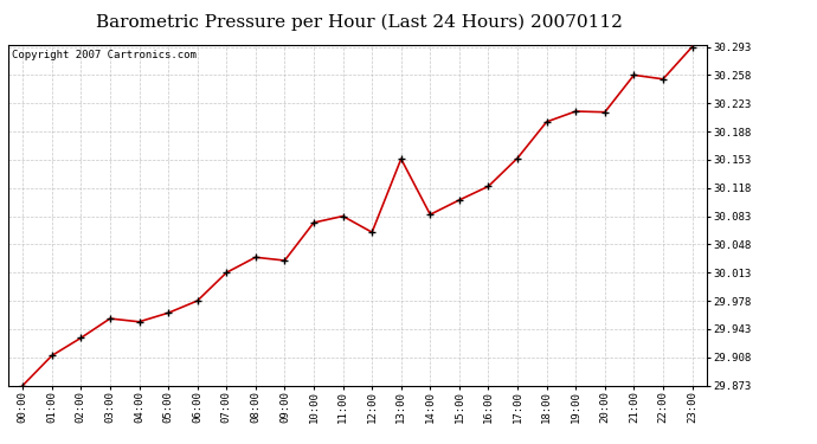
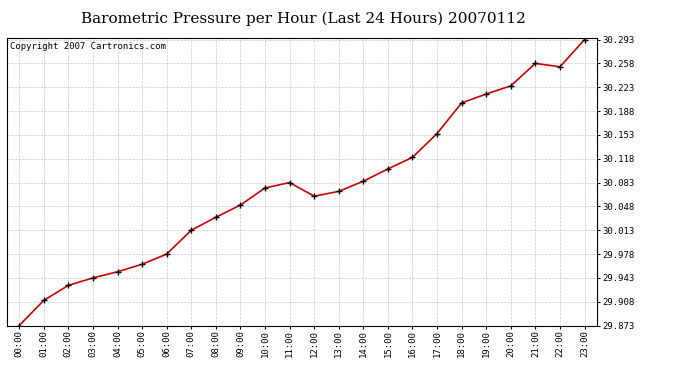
03:00: 29.956 -> 29.943
09:00: 30.028 -> 30.050
13:00: 30.154 -> 30.070
20:00: 30.212 -> 30.225
